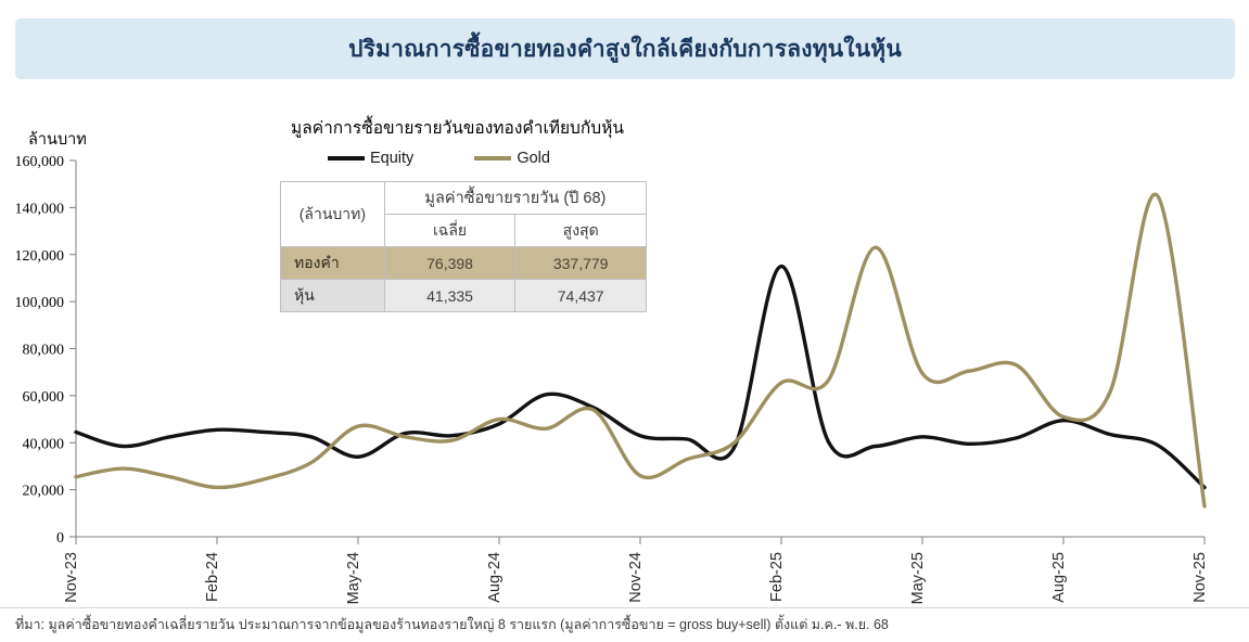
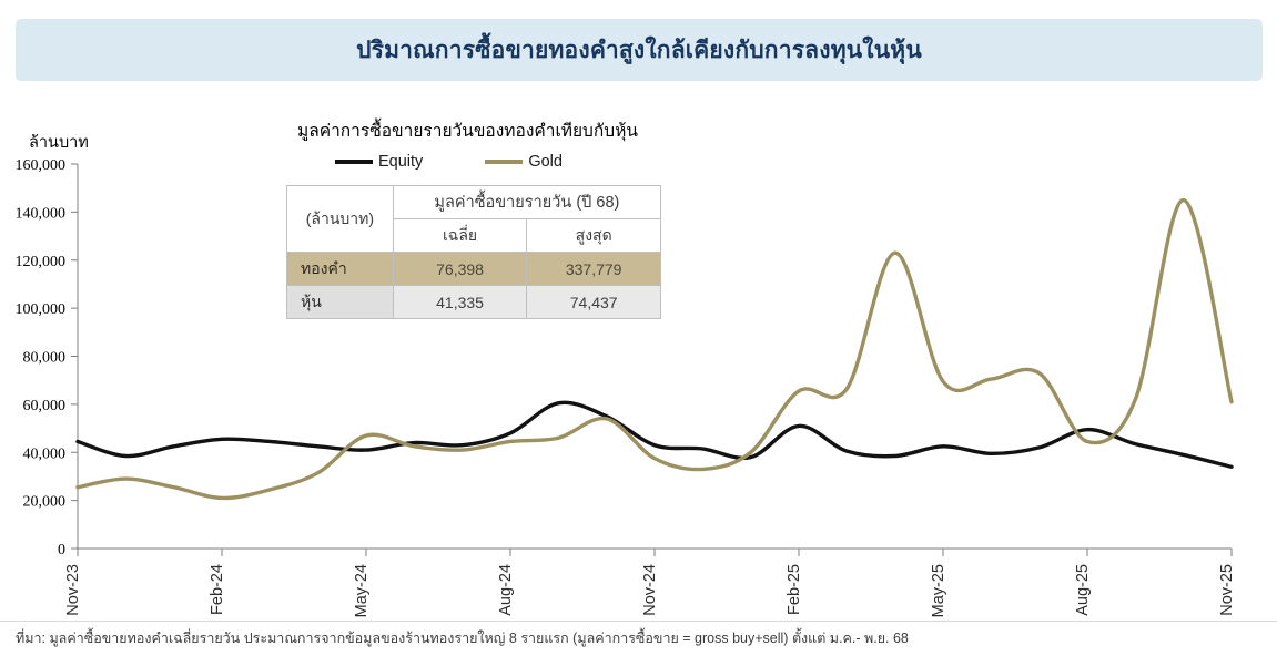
Equity/May-24: 34000 -> 41000
Gold/Aug-24: 50000 -> 44000
Gold/Nov-24: 26000 -> 38000
Equity/Feb-25: 115000 -> 51000
Gold/Aug-25: 51000 -> 44000
Equity/Nov-25: 21000 -> 34000
Gold/Nov-25: 13000 -> 61000
